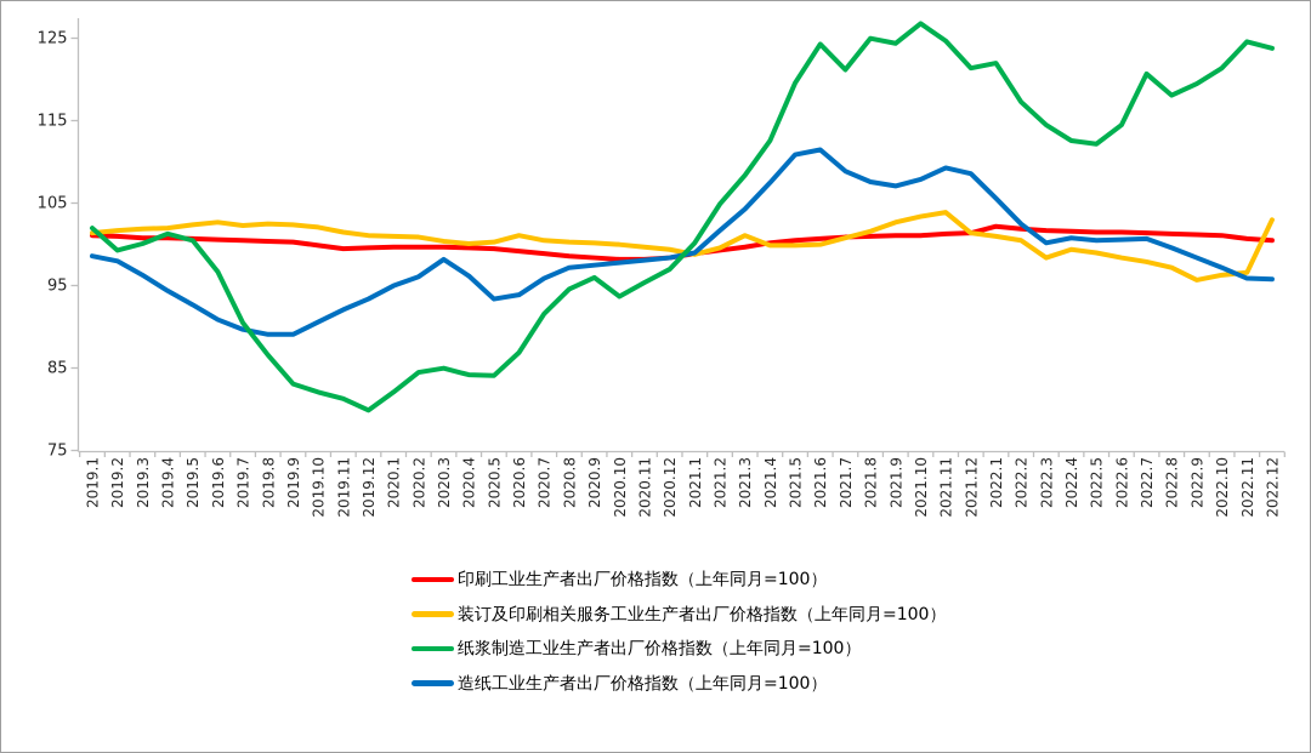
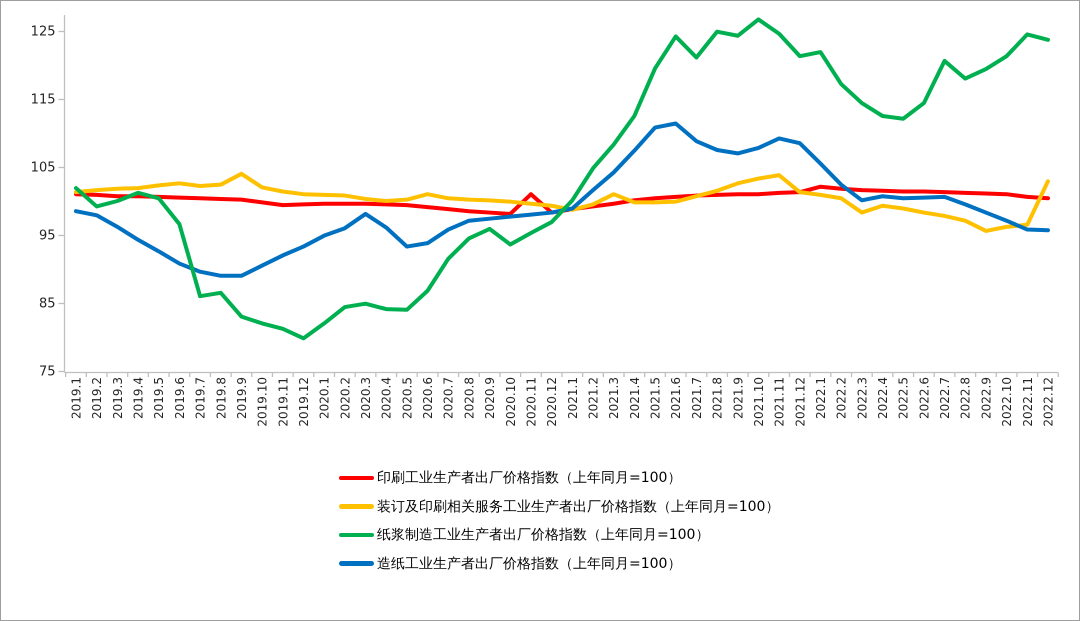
纸浆制造工业生产者出厂价格指数（上年同月=100）/2019.7: 90 -> 86
装订及印刷相关服务工业生产者出厂价格指数（上年同月=100）/2019.9: 102 -> 104
印刷工业生产者出厂价格指数（上年同月=100）/2020.11: 98 -> 101
